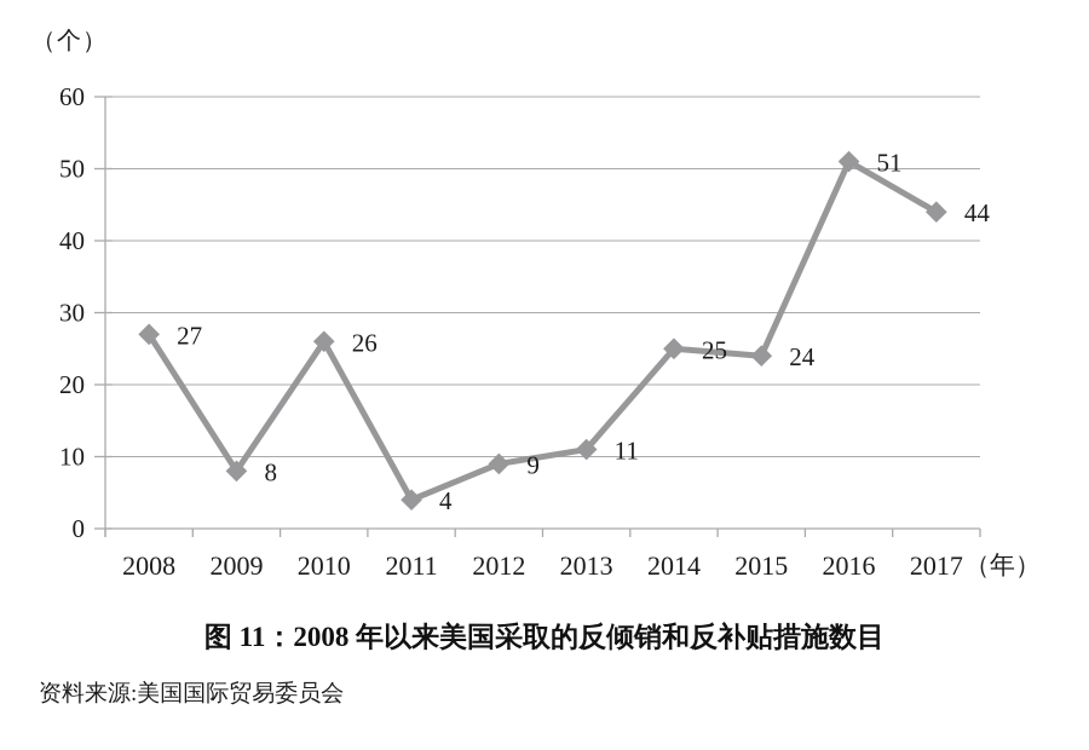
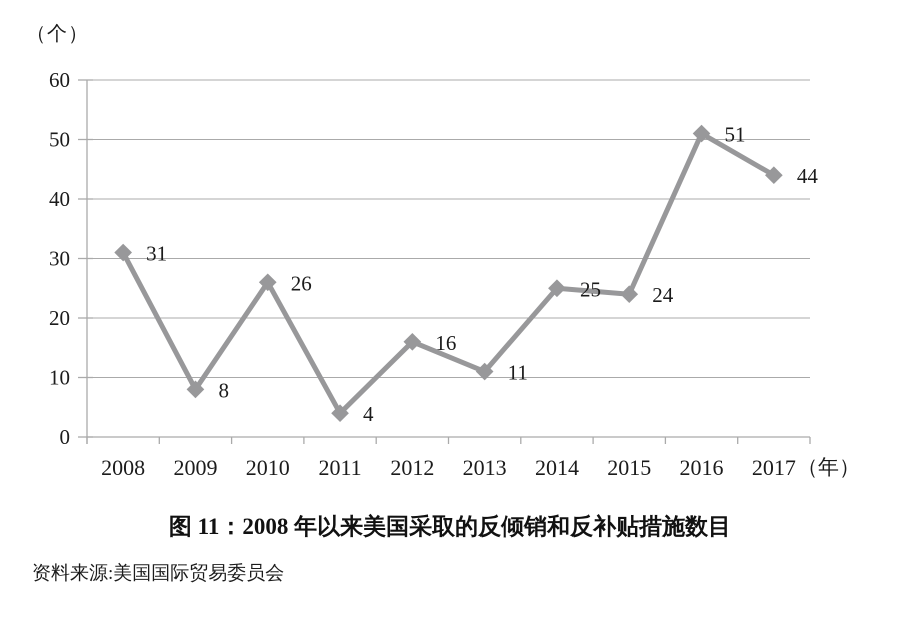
2008: 27 -> 31
2012: 9 -> 16
